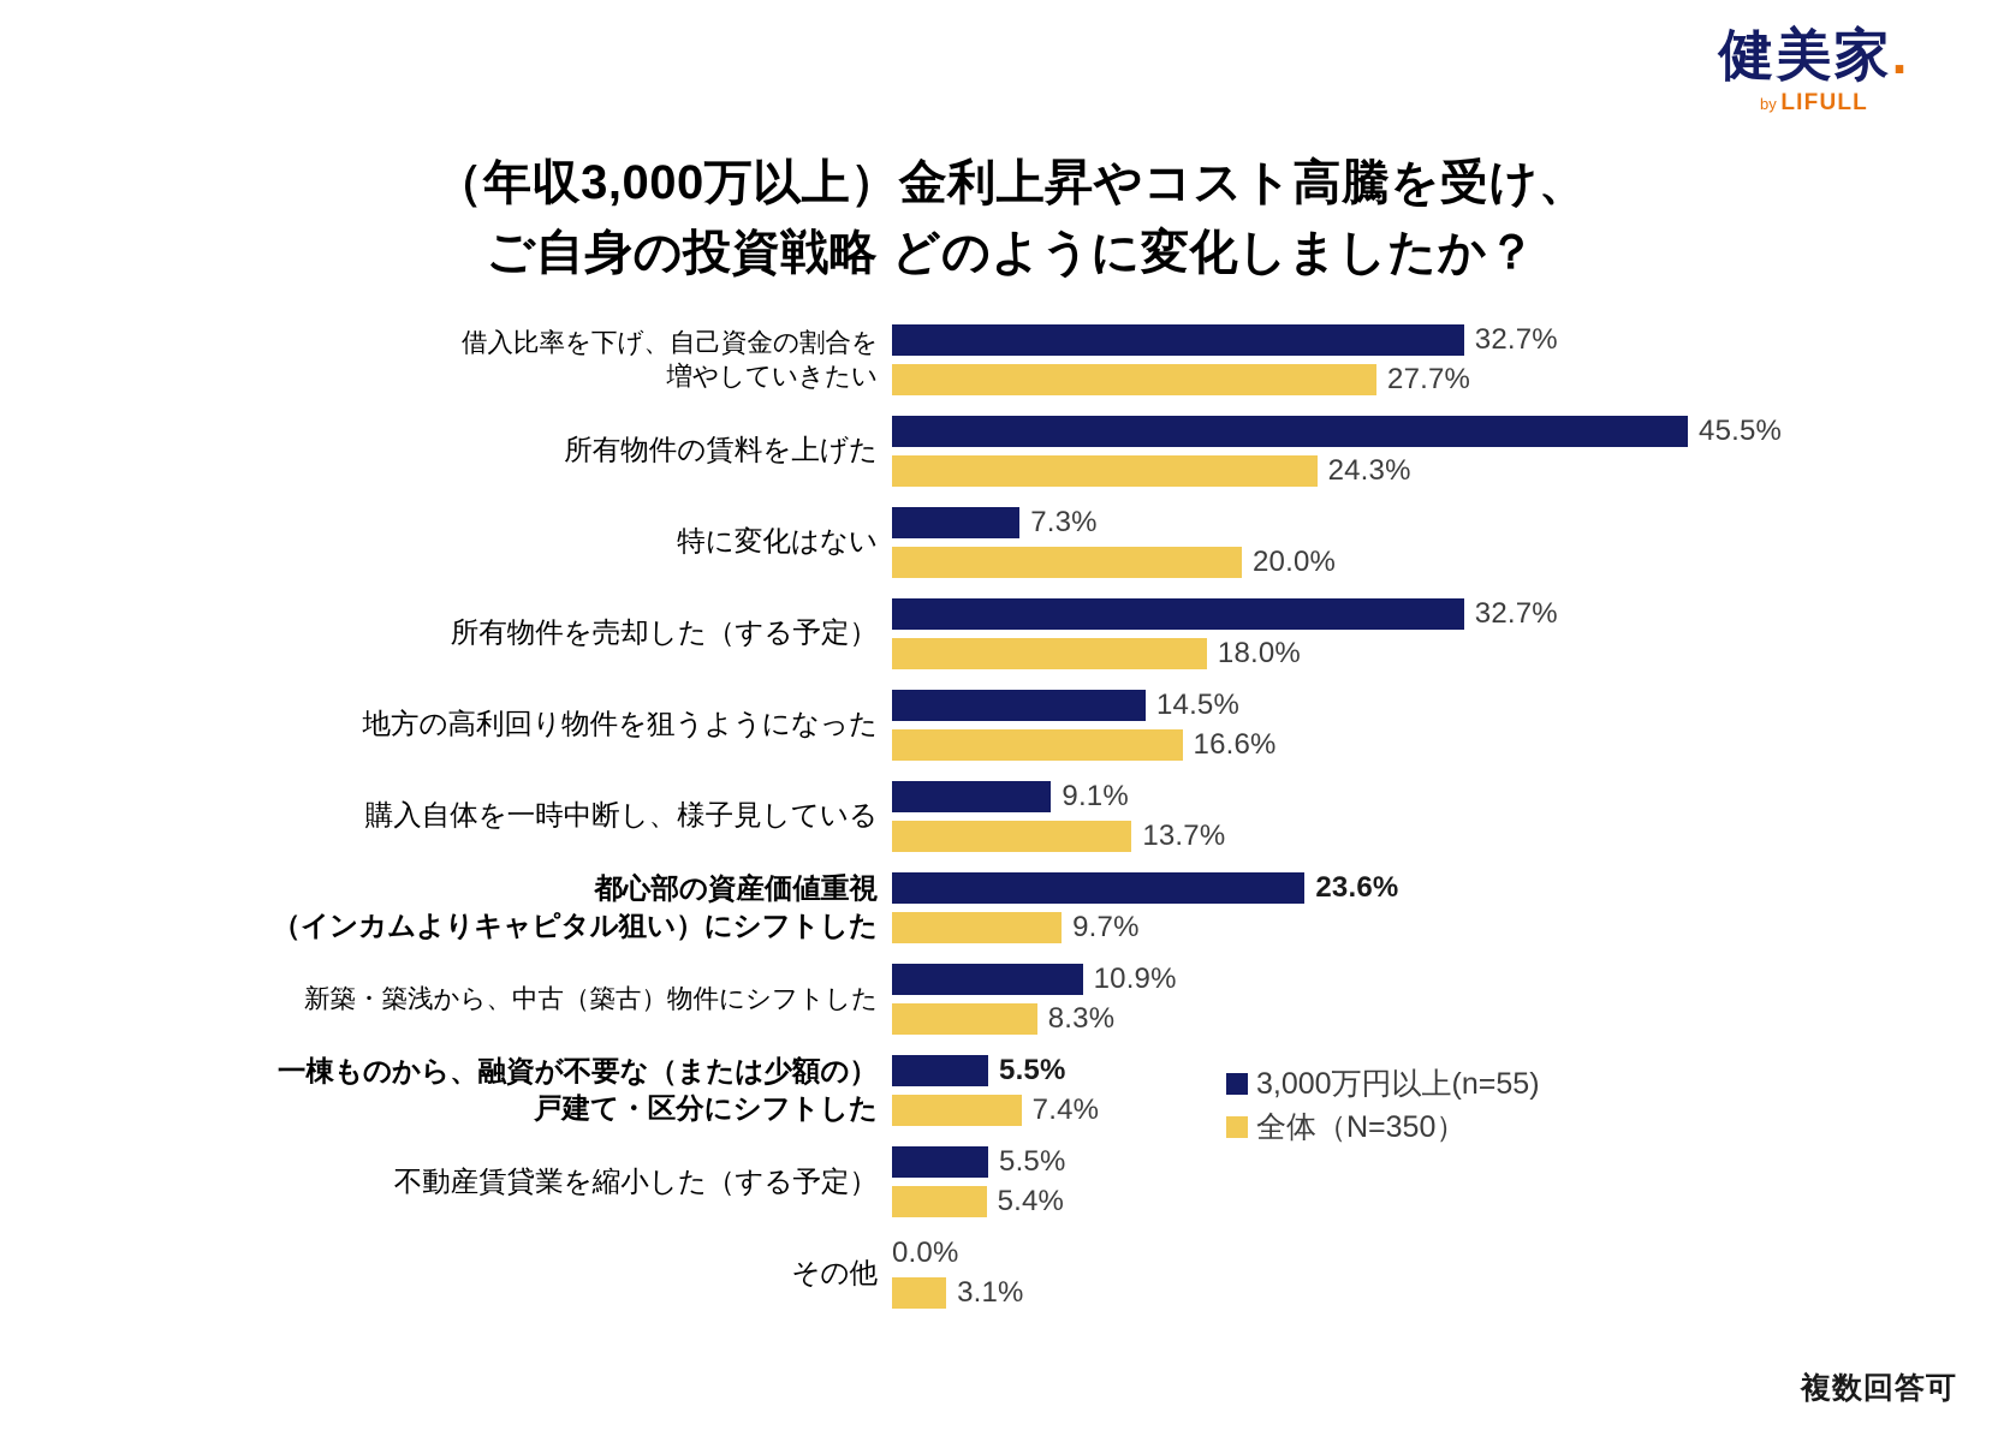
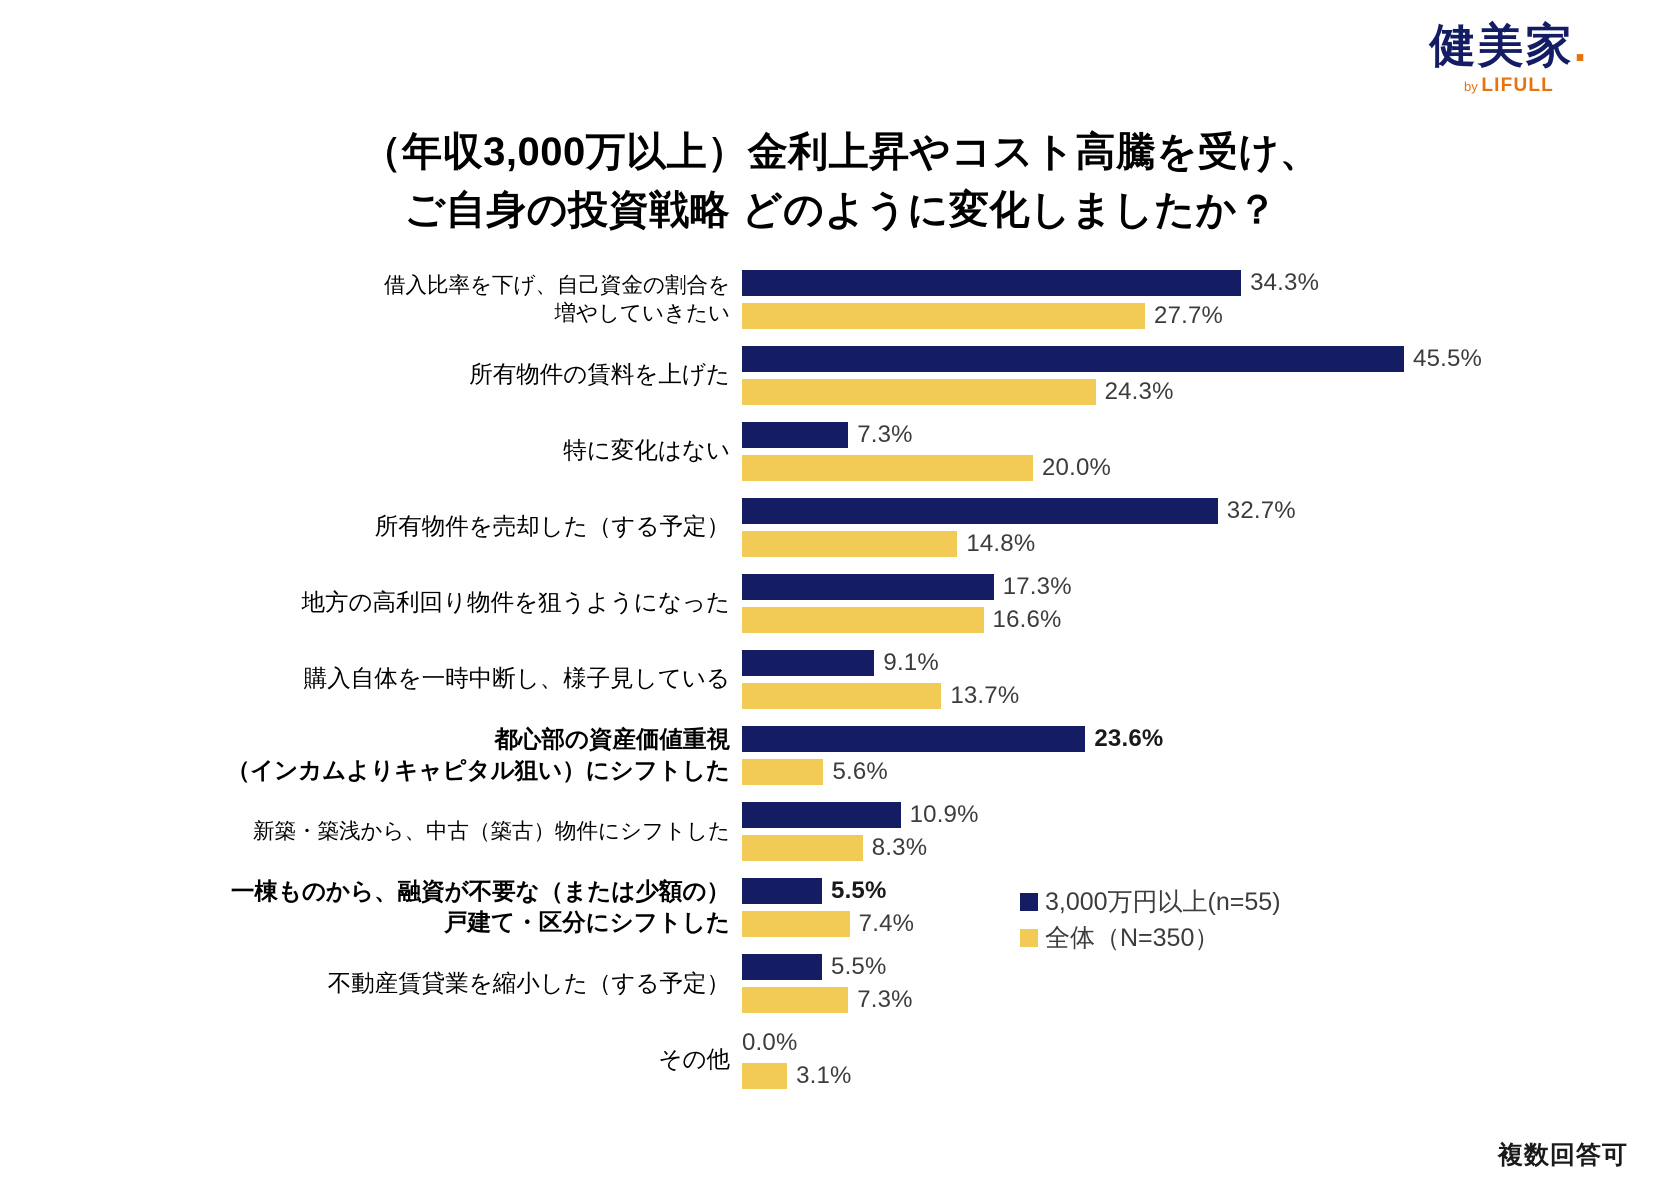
3,000万円以上(n=55)/借入比率を下げ、自己資金の割合を 増やしていきたい: 32.7% -> 34.3%
全体（N=350）/所有物件を売却した（する予定）: 18.0% -> 14.8%
3,000万円以上(n=55)/地方の高利回り物件を狙うようになった: 14.5% -> 17.3%
全体（N=350）/都心部の資産価値重視 （インカムよりキャピタル狙い）にシフトした: 9.7% -> 5.6%
全体（N=350）/不動産賃貸業を縮小した（する予定）: 5.4% -> 7.3%
